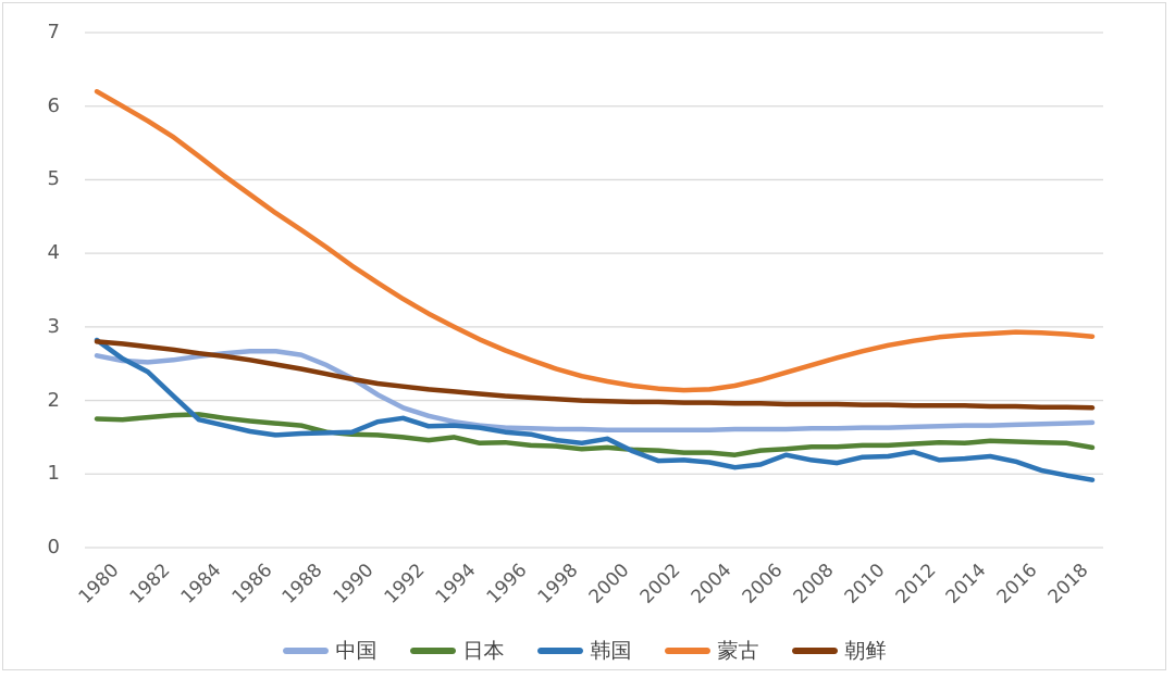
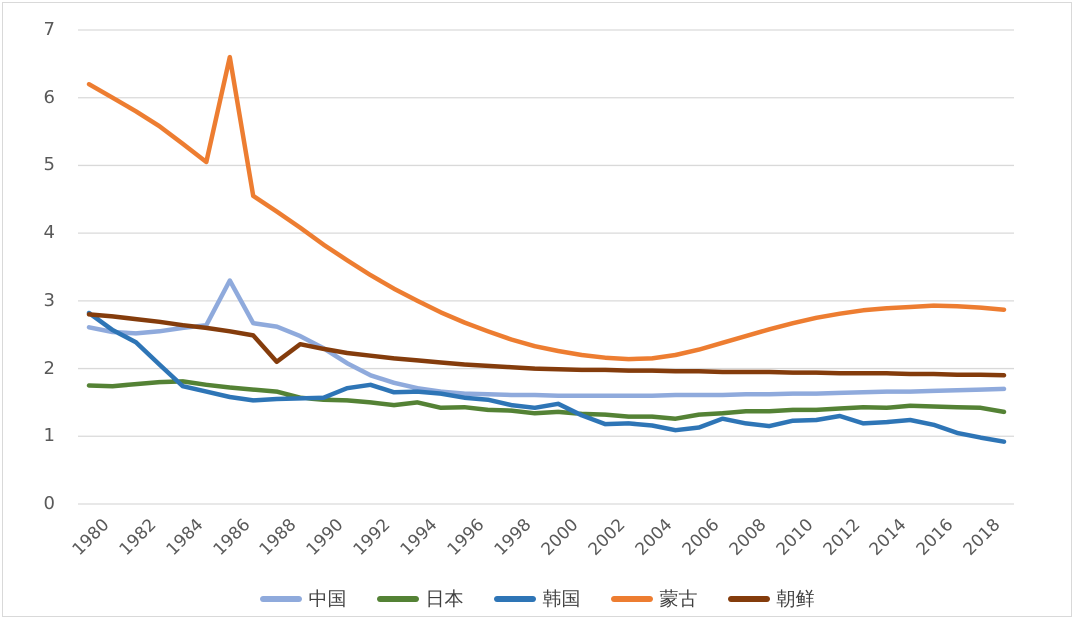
中国/1986: 2.7 -> 3.3
蒙古/1986: 4.8 -> 6.6
朝鲜/1988: 2.4 -> 2.1
